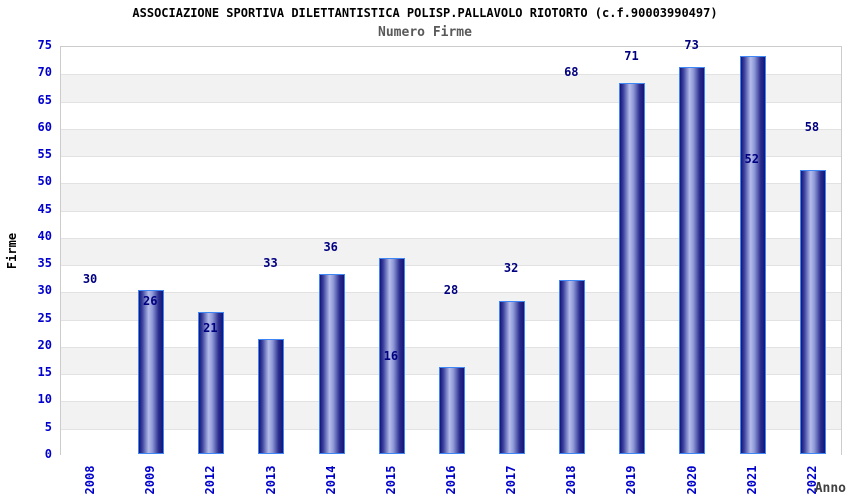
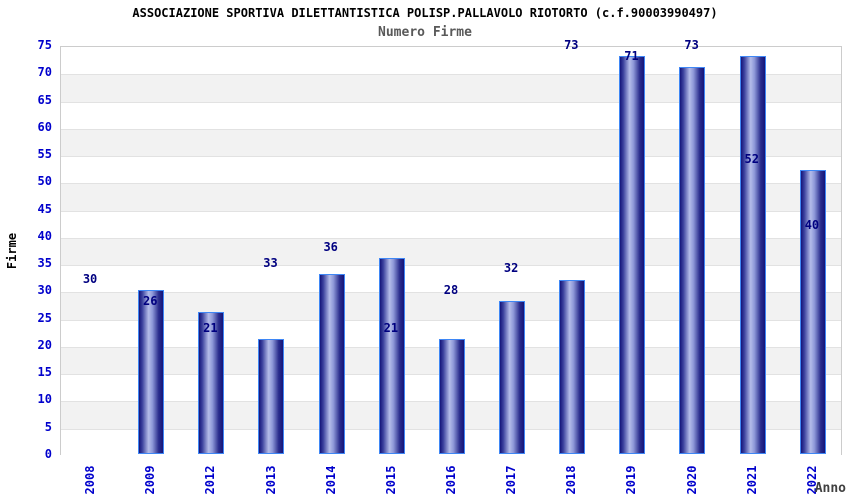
2015: 16 -> 21
2018: 68 -> 73
2022: 58 -> 40
